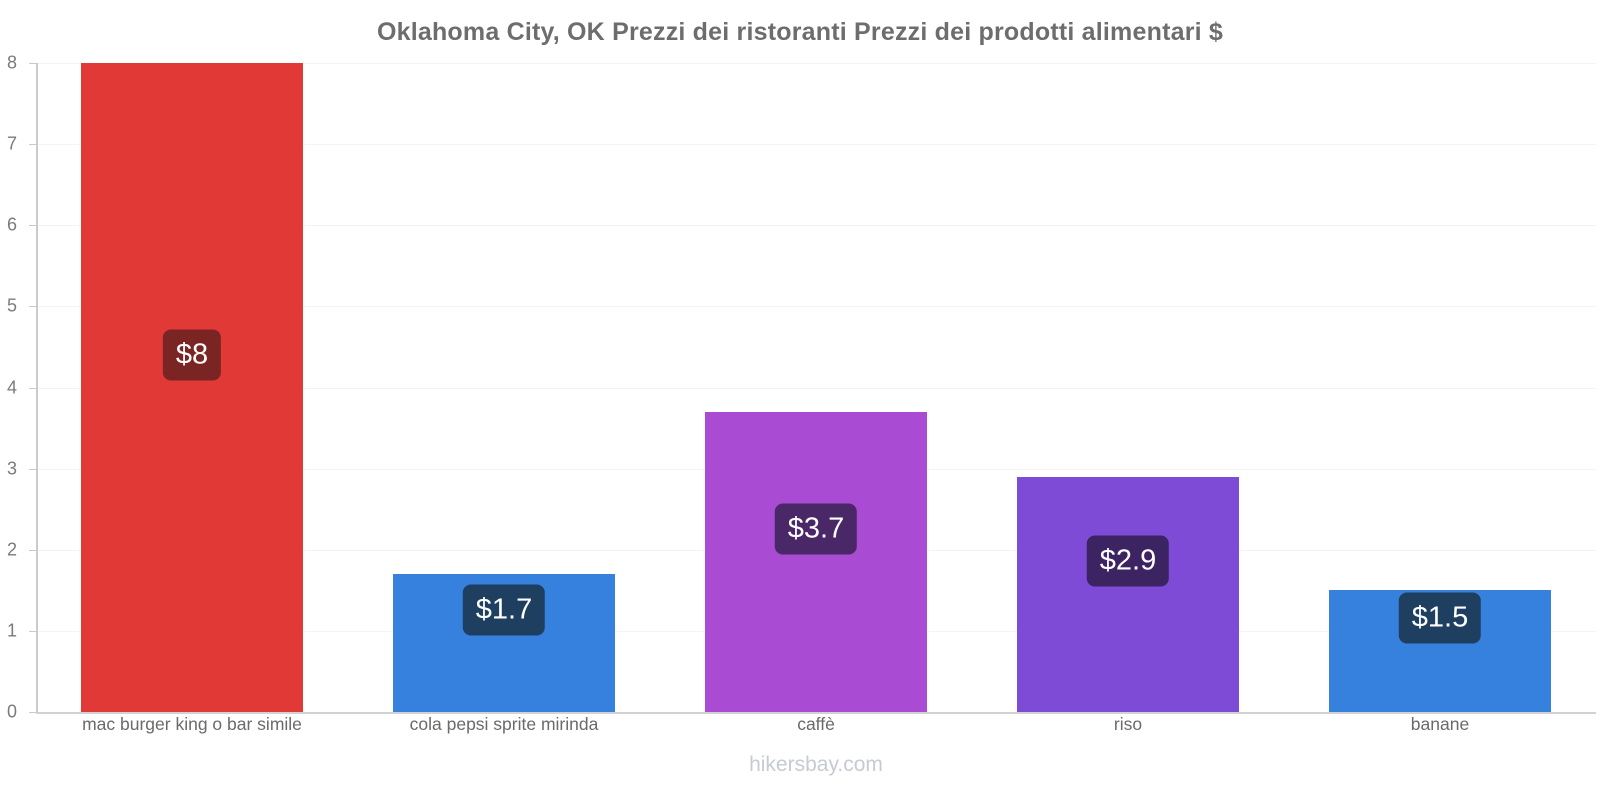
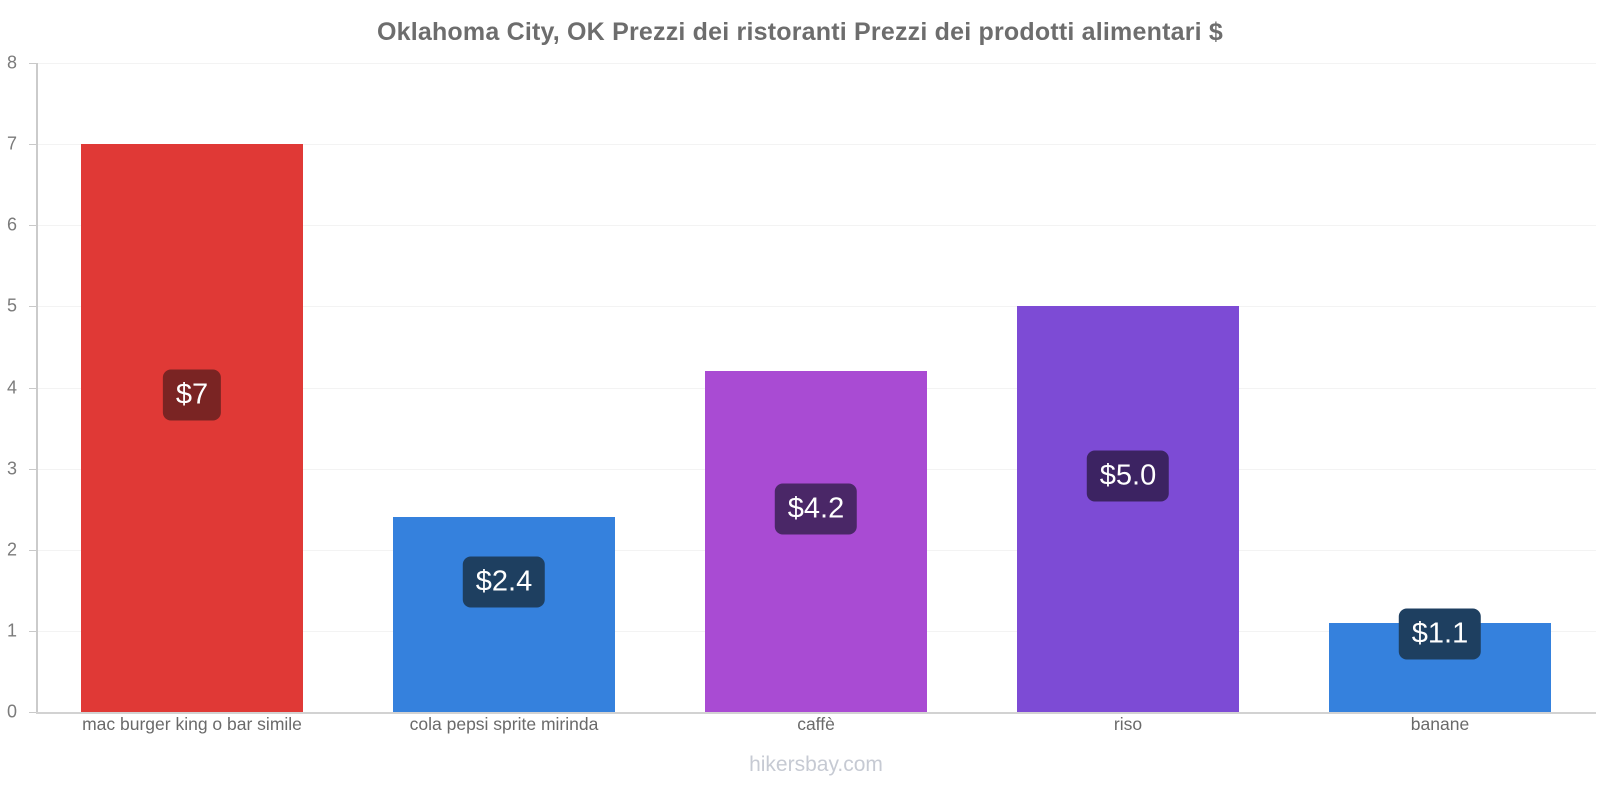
mac burger king o bar simile: $8 -> $7
cola pepsi sprite mirinda: $1.7 -> $2.4
caffè: $3.7 -> $4.2
riso: $2.9 -> $5.0
banane: $1.5 -> $1.1
